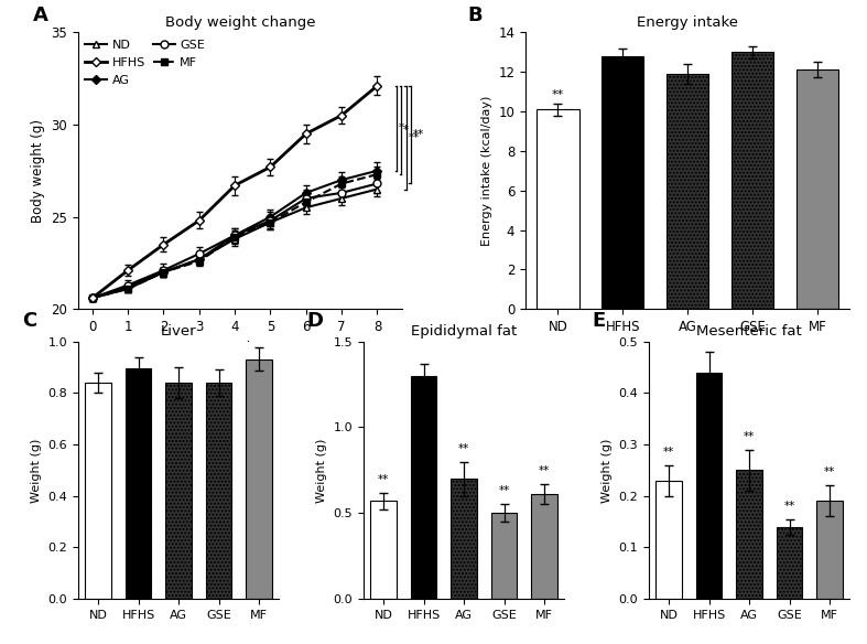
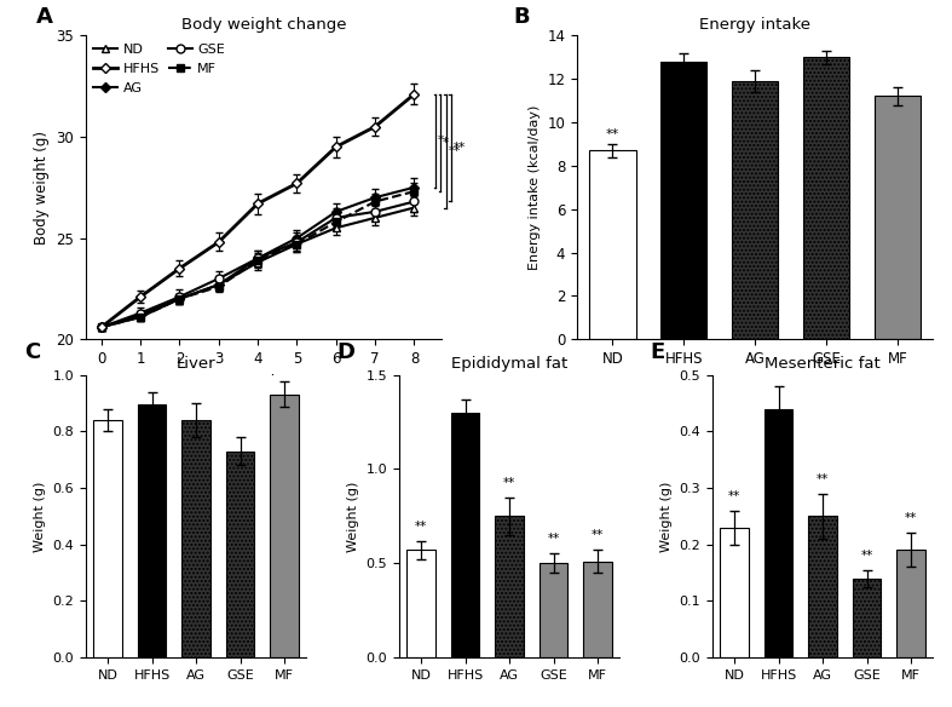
Energy intake/ND: 10.1 -> 8.7
Energy intake/MF: 12.1 -> 11.2
Liver/GSE: 0.840 -> 0.730
Epididymal fat/AG: 0.70 -> 0.75
Epididymal fat/MF: 0.61 -> 0.51
